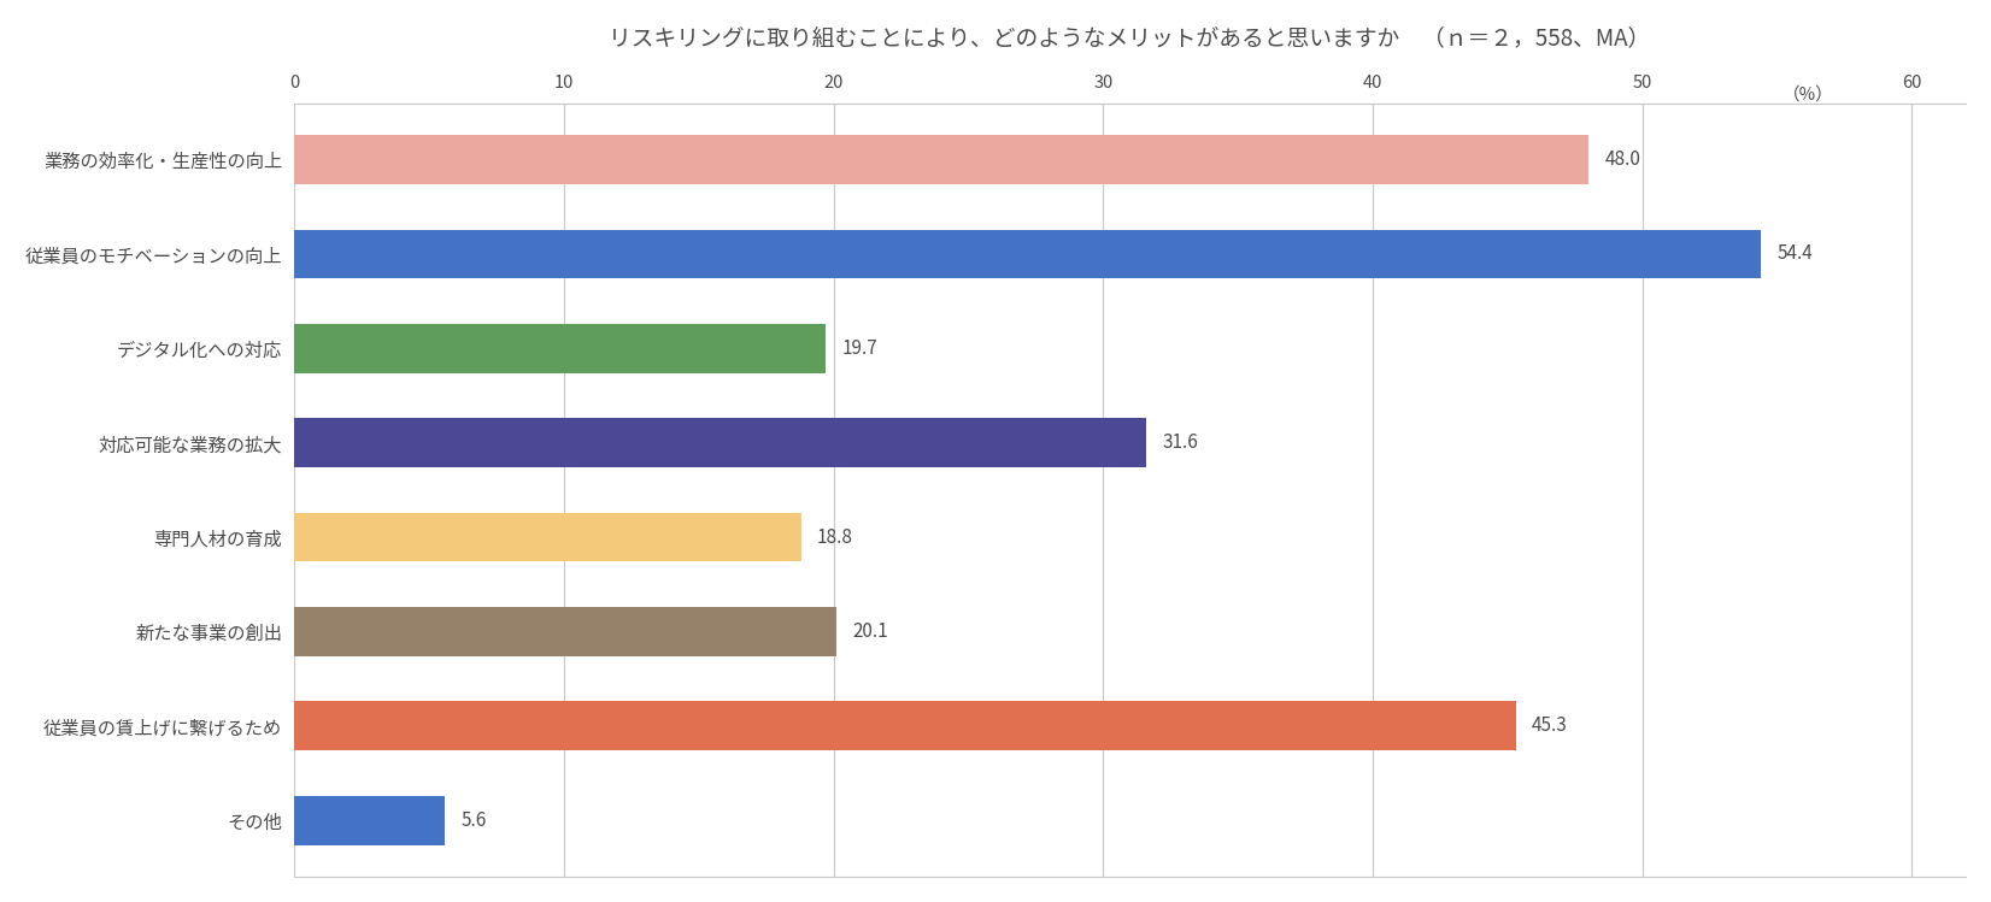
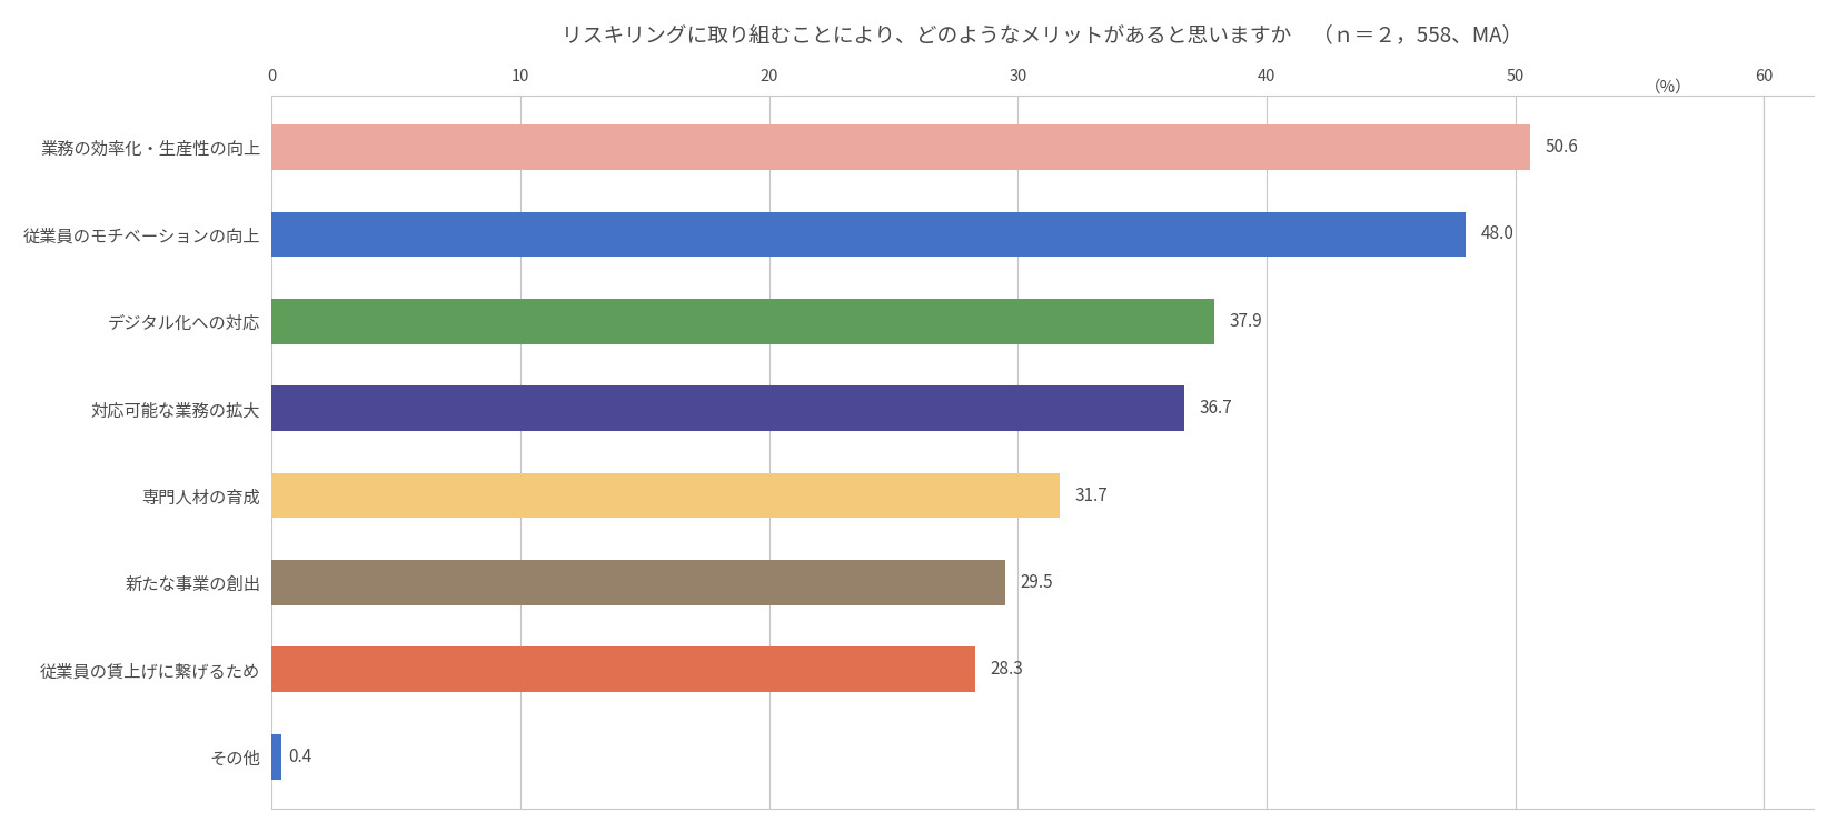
業務の効率化・生産性の向上: 48.0 -> 50.6
従業員のモチベーションの向上: 54.4 -> 48.0
デジタル化への対応: 19.7 -> 37.9
対応可能な業務の拡大: 31.6 -> 36.7
専門人材の育成: 18.8 -> 31.7
新たな事業の創出: 20.1 -> 29.5
従業員の賃上げに繋げるため: 45.3 -> 28.3
その他: 5.6 -> 0.4
